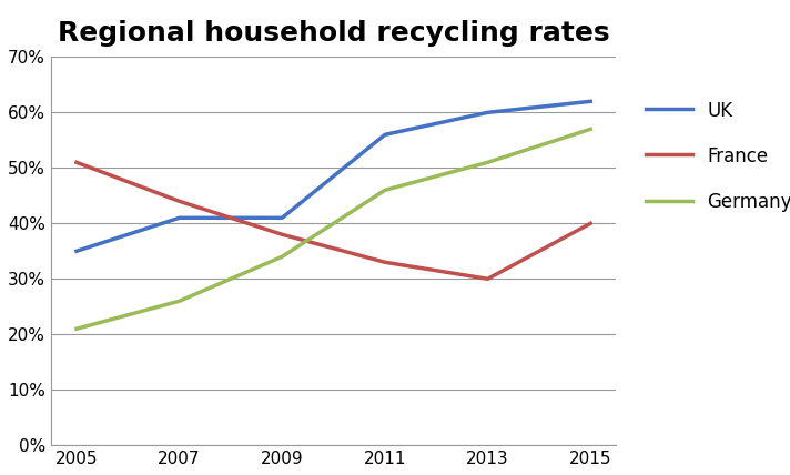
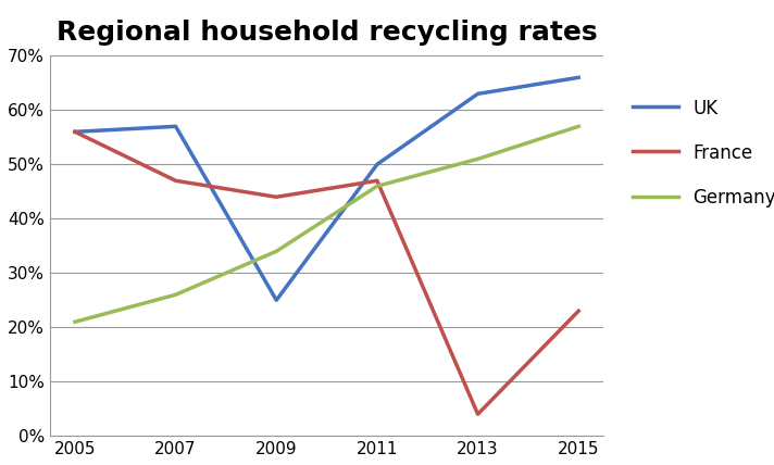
UK/2005: 35% -> 56%
France/2005: 51% -> 56%
UK/2007: 41% -> 57%
France/2007: 44% -> 47%
UK/2009: 41% -> 25%
France/2009: 38% -> 44%
UK/2011: 56% -> 50%
France/2011: 33% -> 47%
UK/2013: 60% -> 63%
France/2013: 30% -> 4%
UK/2015: 62% -> 66%
France/2015: 40% -> 23%
